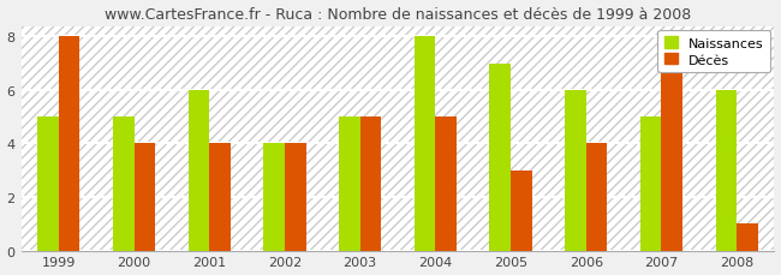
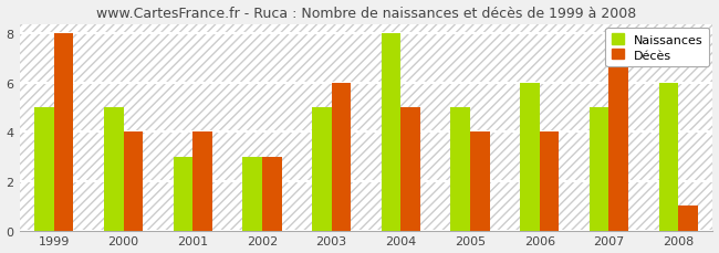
Naissances/2001: 6 -> 3
Naissances/2002: 4 -> 3
Décès/2002: 4 -> 3
Décès/2003: 5 -> 6
Naissances/2005: 7 -> 5
Décès/2005: 3 -> 4
